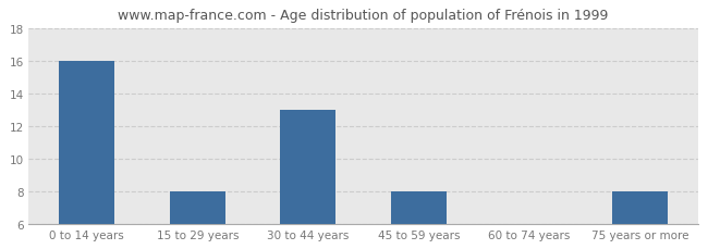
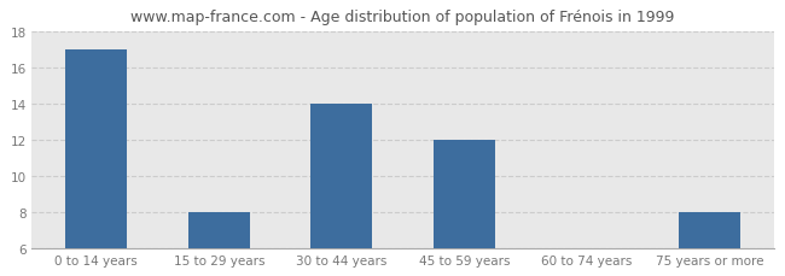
0 to 14 years: 16 -> 17
30 to 44 years: 13 -> 14
45 to 59 years: 8 -> 12
